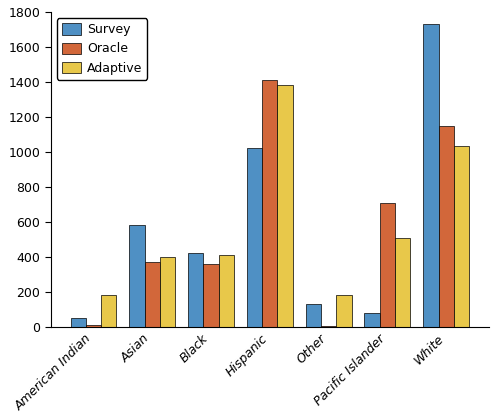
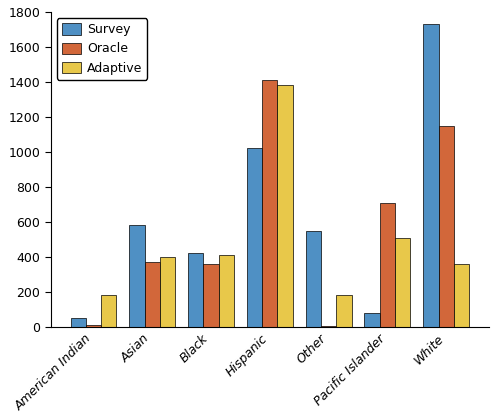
Survey/Other: 130 -> 550
Adaptive/White: 1040 -> 360
